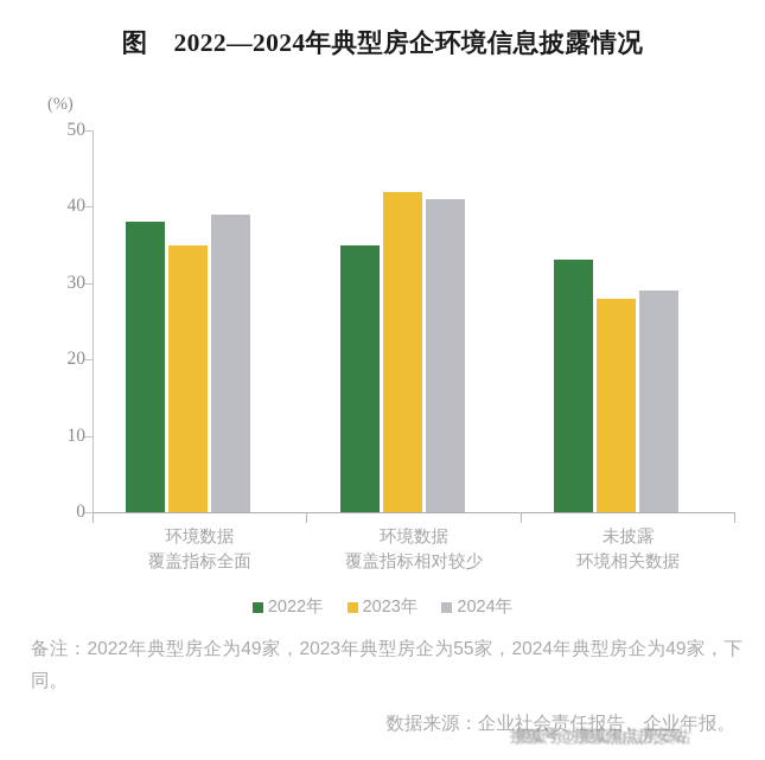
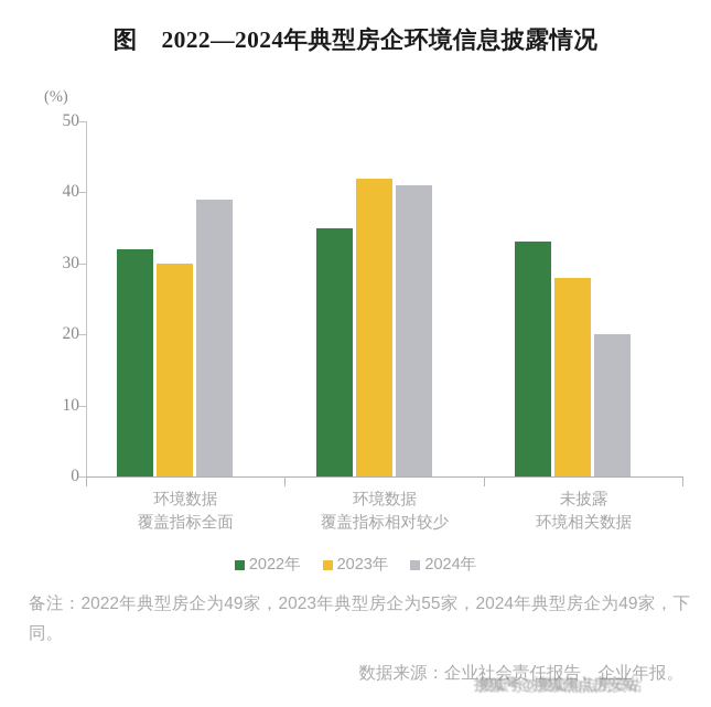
2022年/环境数据覆盖指标全面: 38 -> 32
2023年/环境数据覆盖指标全面: 35 -> 30
2024年/未披露环境相关数据: 29 -> 20
